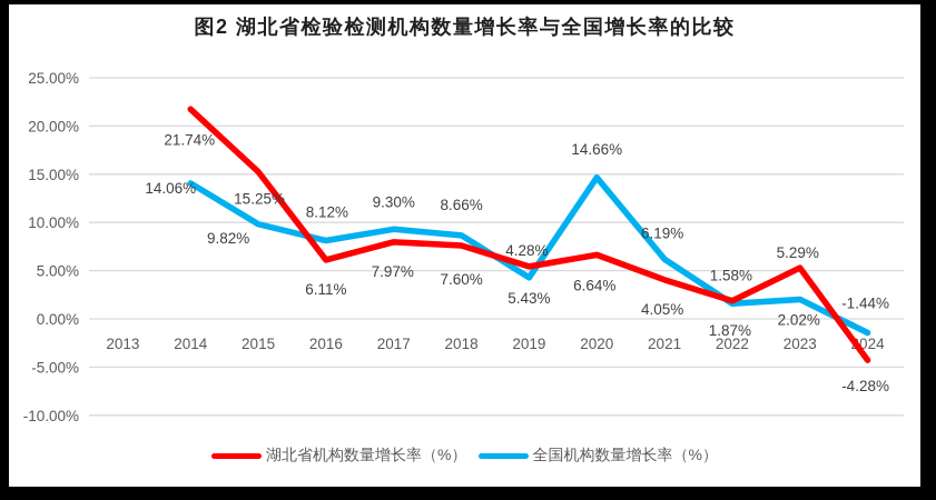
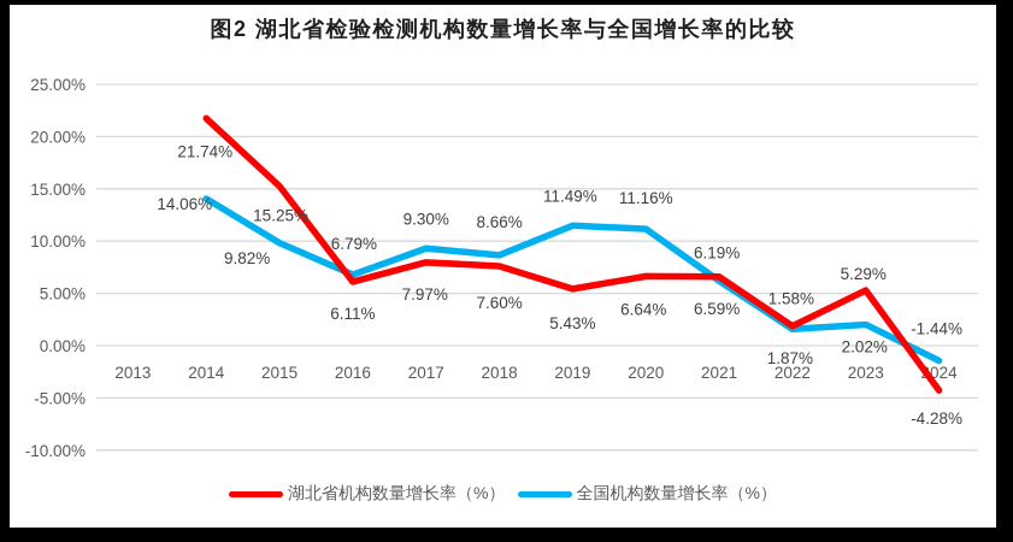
全国机构数量增长率（%）/2016: 8.12% -> 6.79%
全国机构数量增长率（%）/2019: 4.28% -> 11.49%
全国机构数量增长率（%）/2020: 14.66% -> 11.16%
湖北省机构数量增长率（%）/2021: 4.05% -> 6.59%
